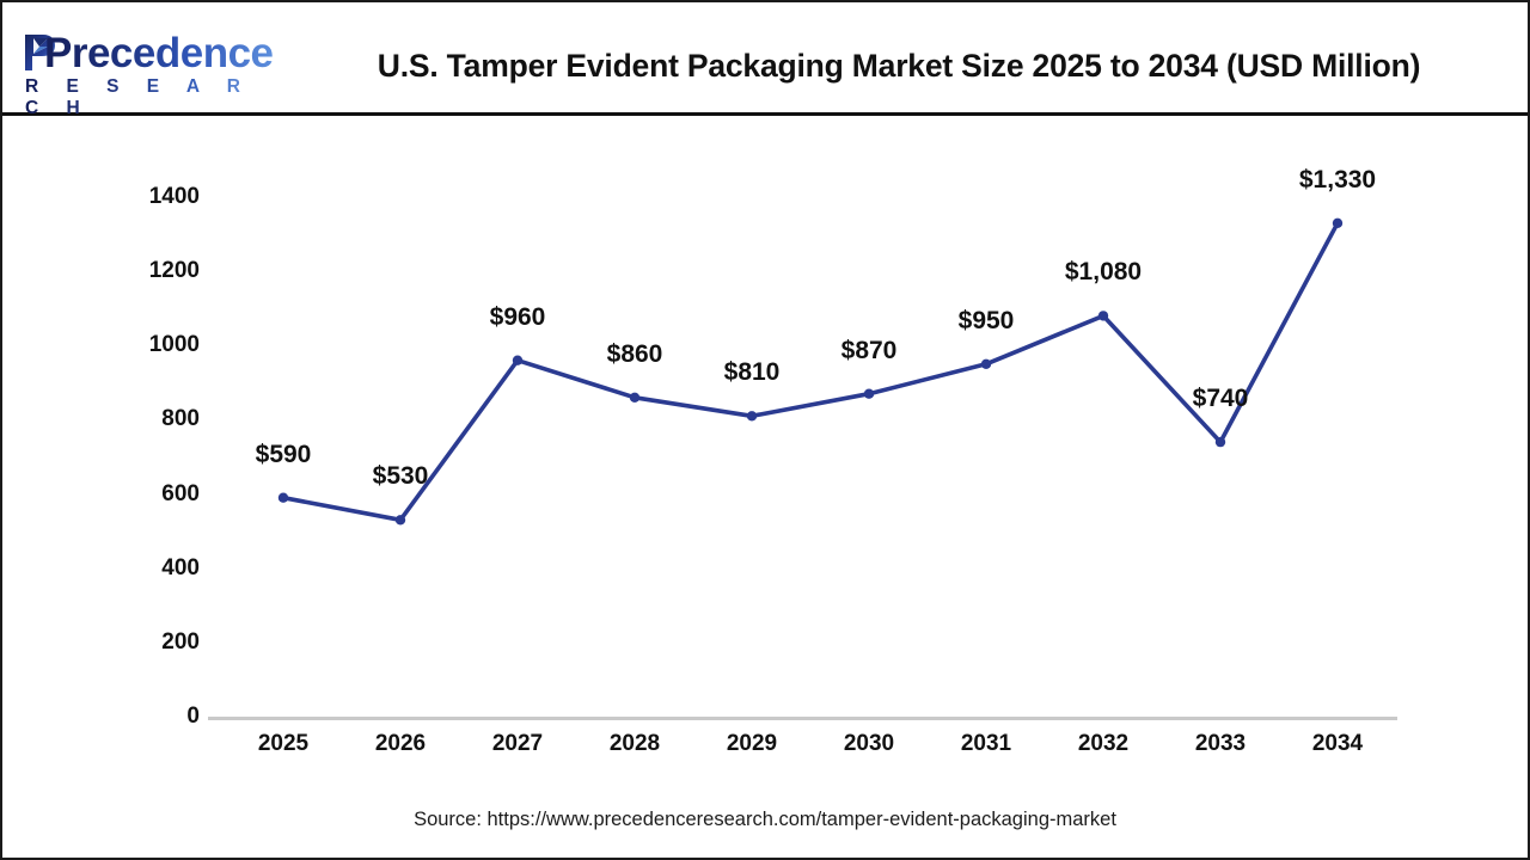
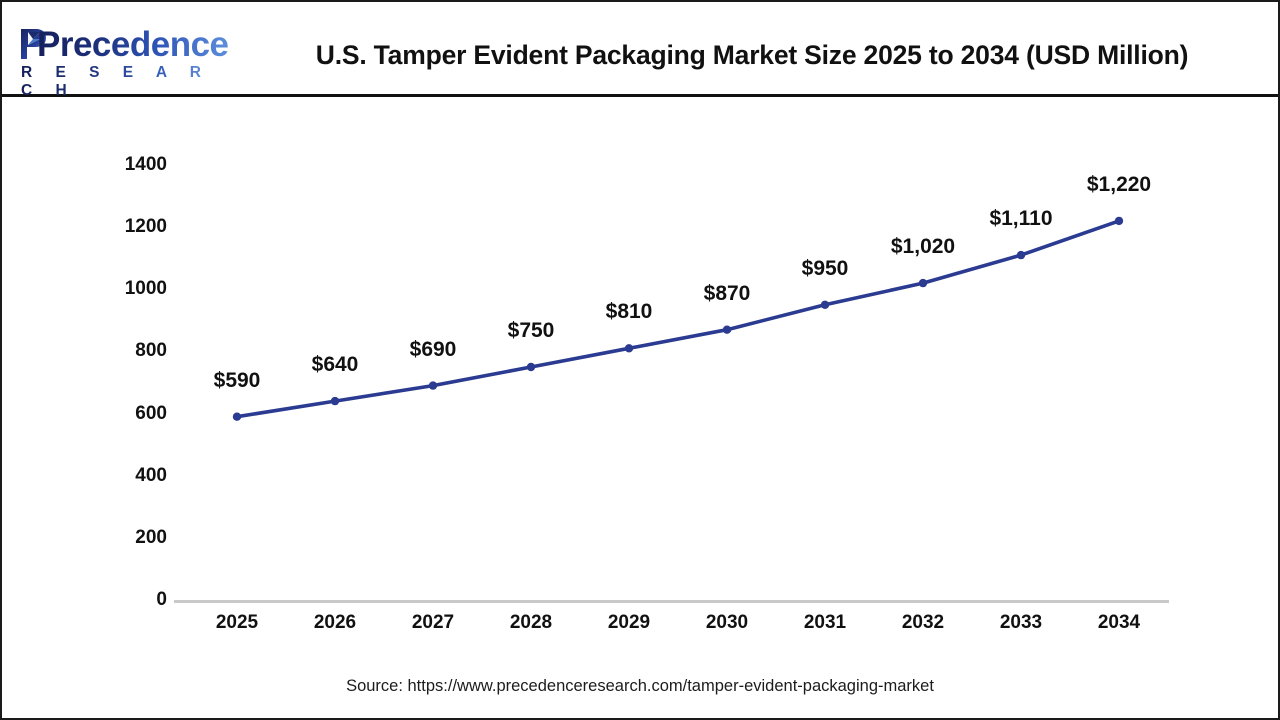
2026: $530 -> $640
2027: $960 -> $690
2028: $860 -> $750
2032: $1,080 -> $1,020
2033: $740 -> $1,110
2034: $1,330 -> $1,220
